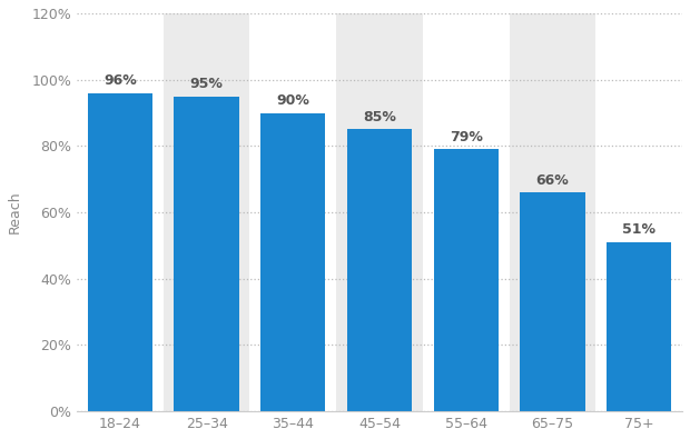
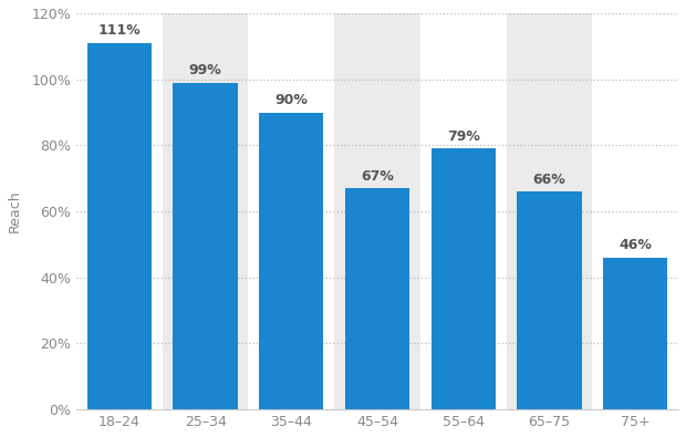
18–24: 96% -> 111%
25–34: 95% -> 99%
45–54: 85% -> 67%
75+: 51% -> 46%
